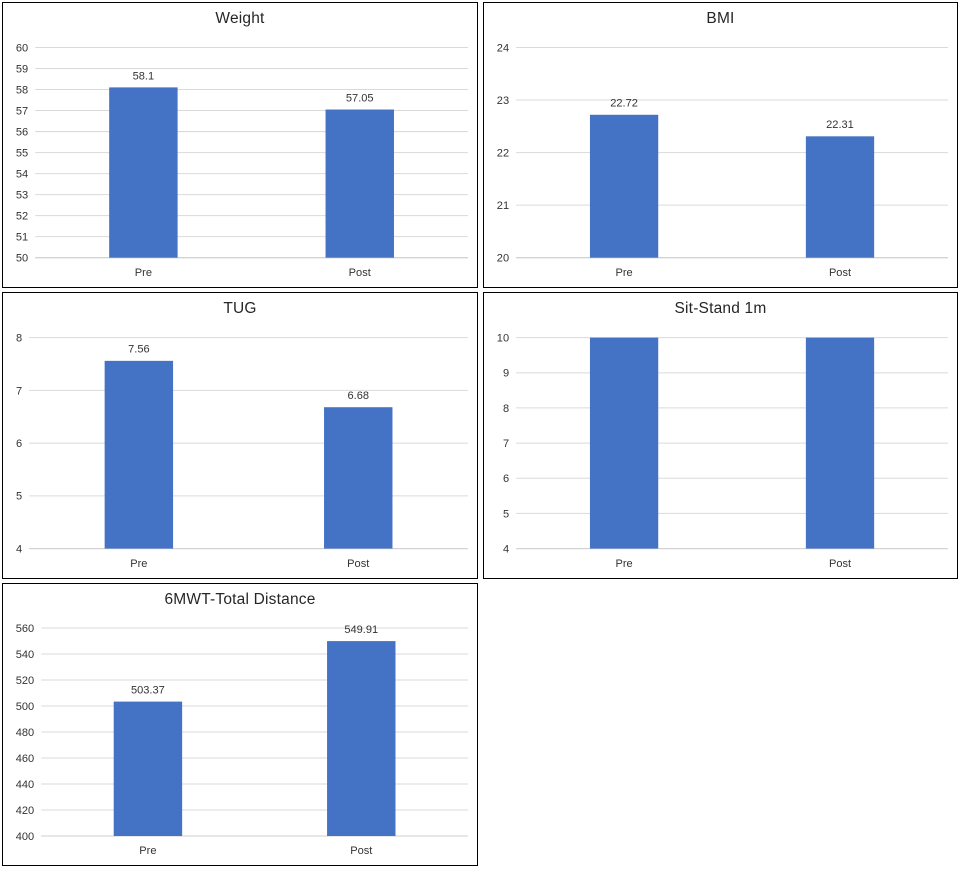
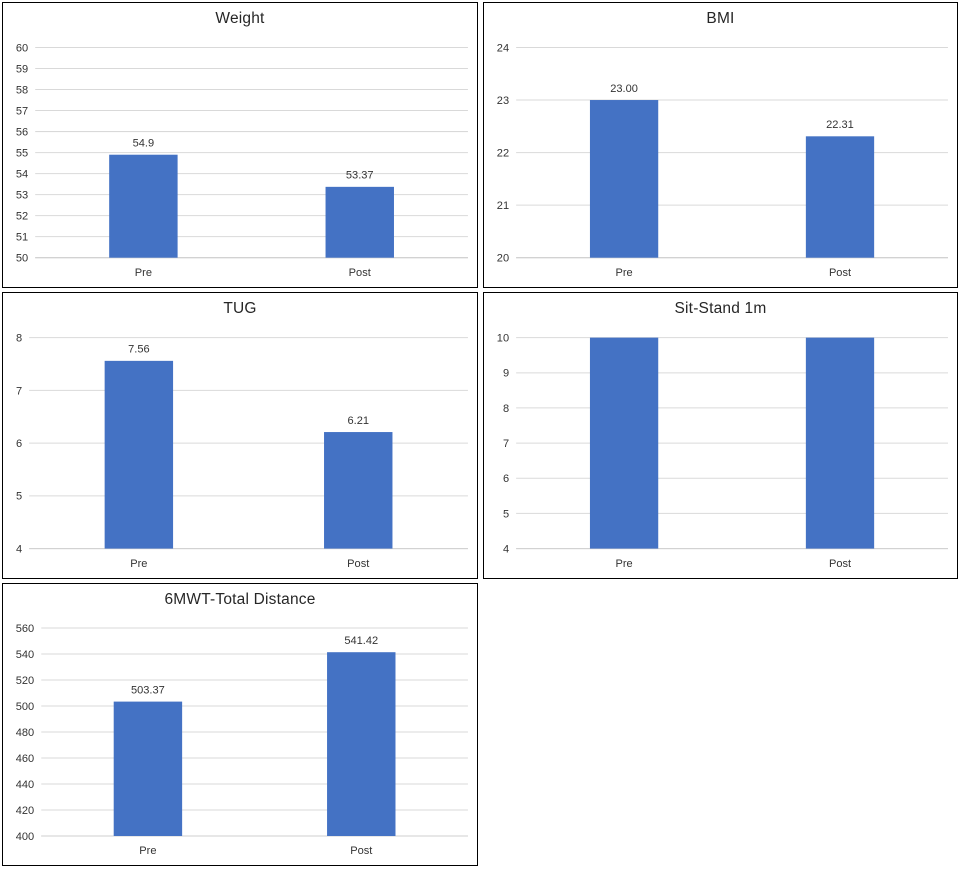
Weight/Pre: 58.1 -> 54.9
Weight/Post: 57.05 -> 53.37
BMI/Pre: 22.72 -> 23.00
TUG/Post: 6.68 -> 6.21
6MWT-Total Distance/Post: 549.91 -> 541.42
